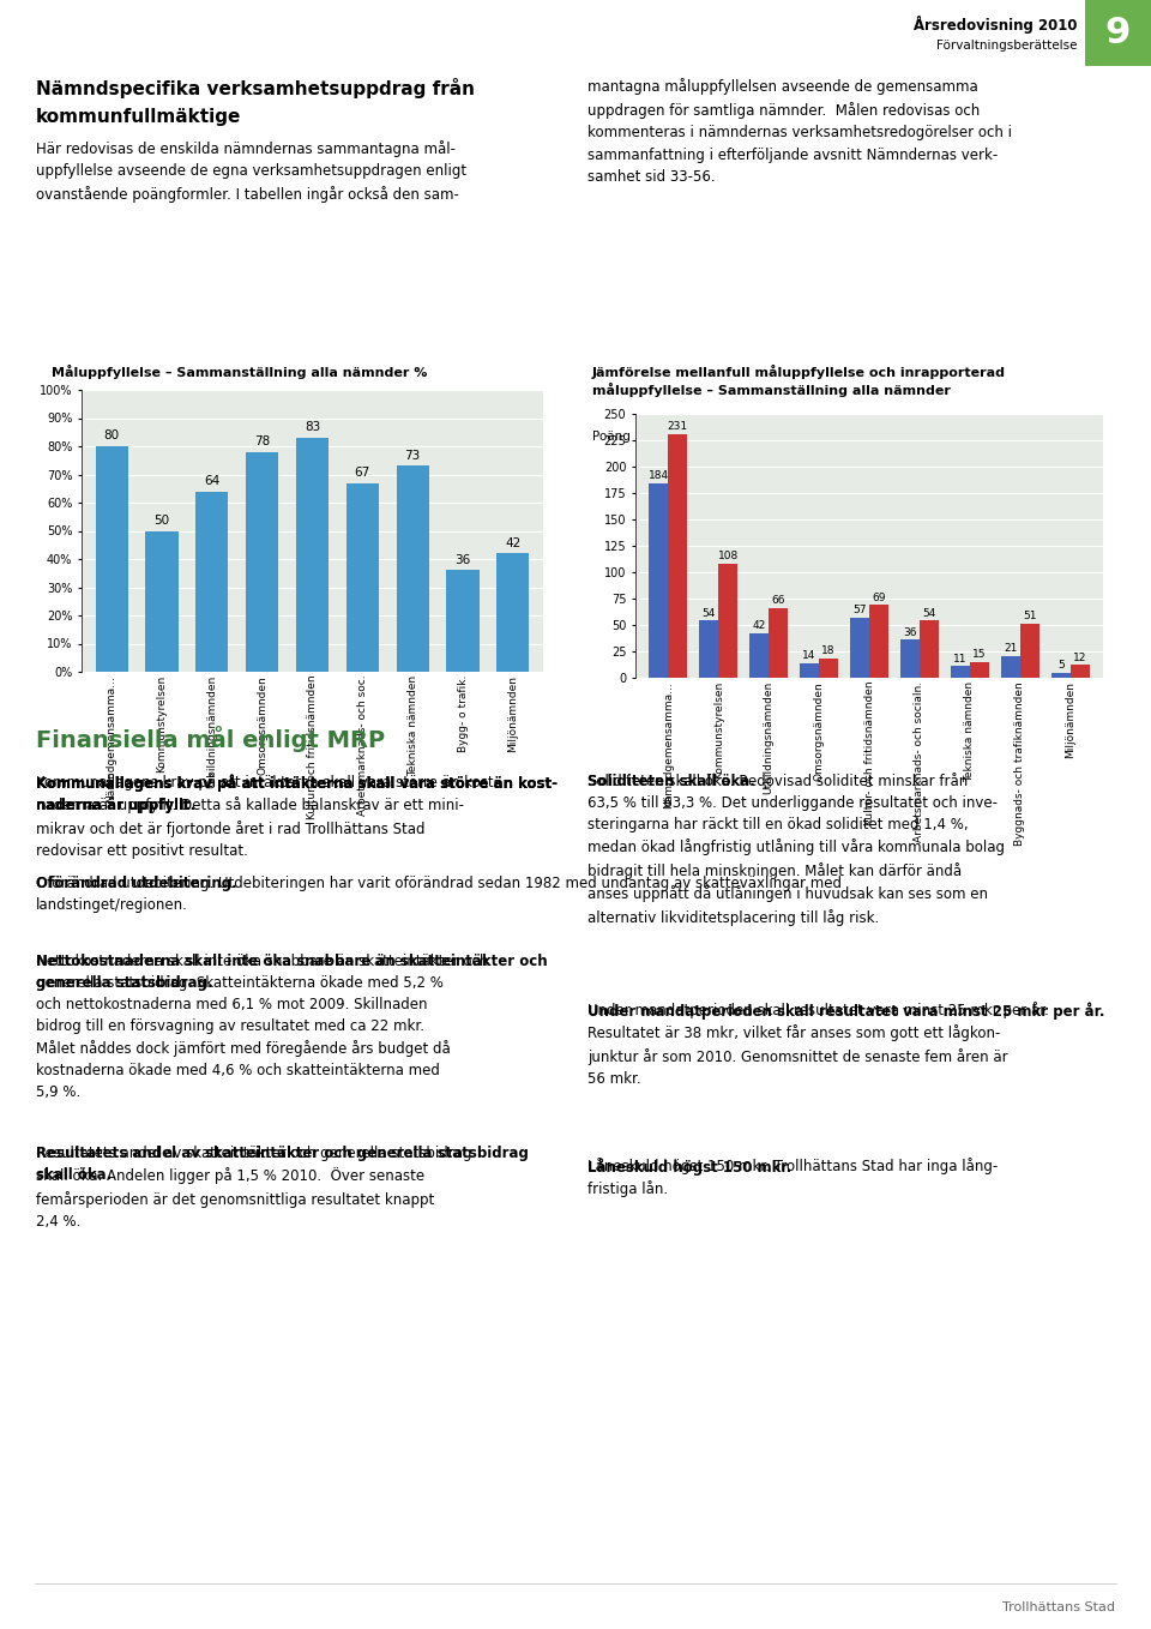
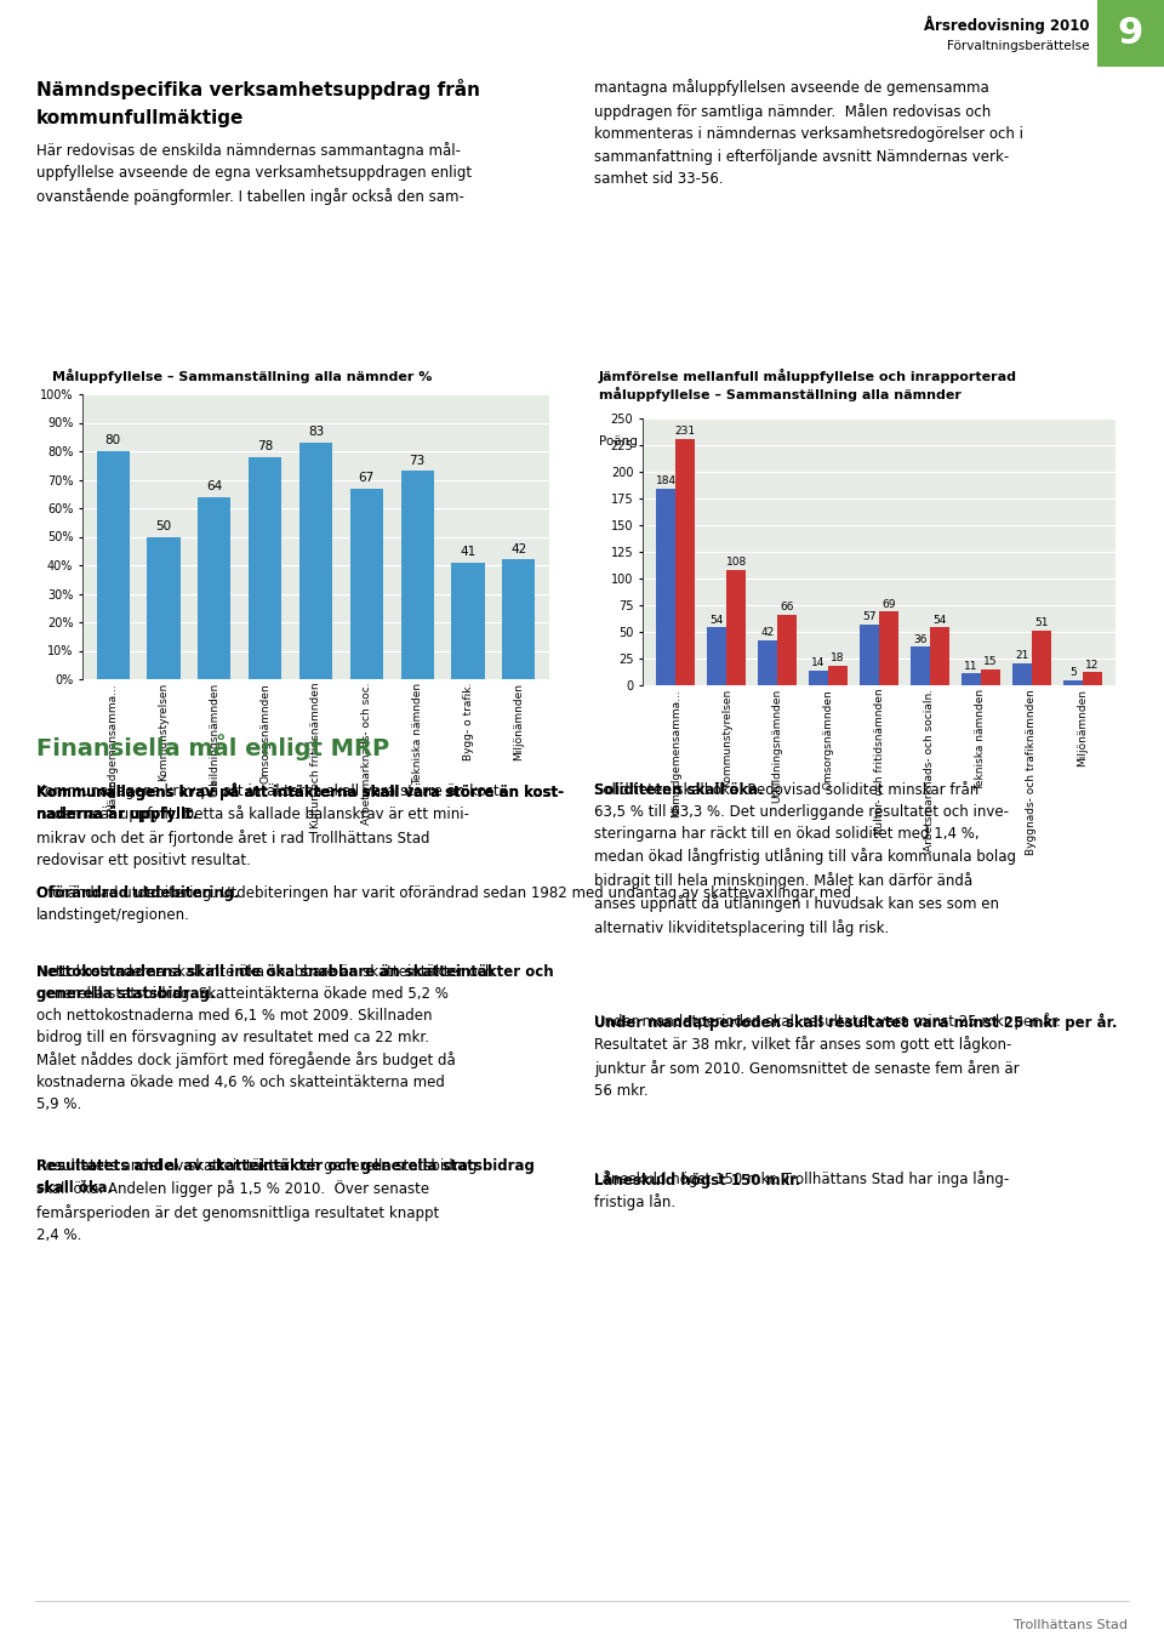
Bygg- o trafik.: 36 -> 41
